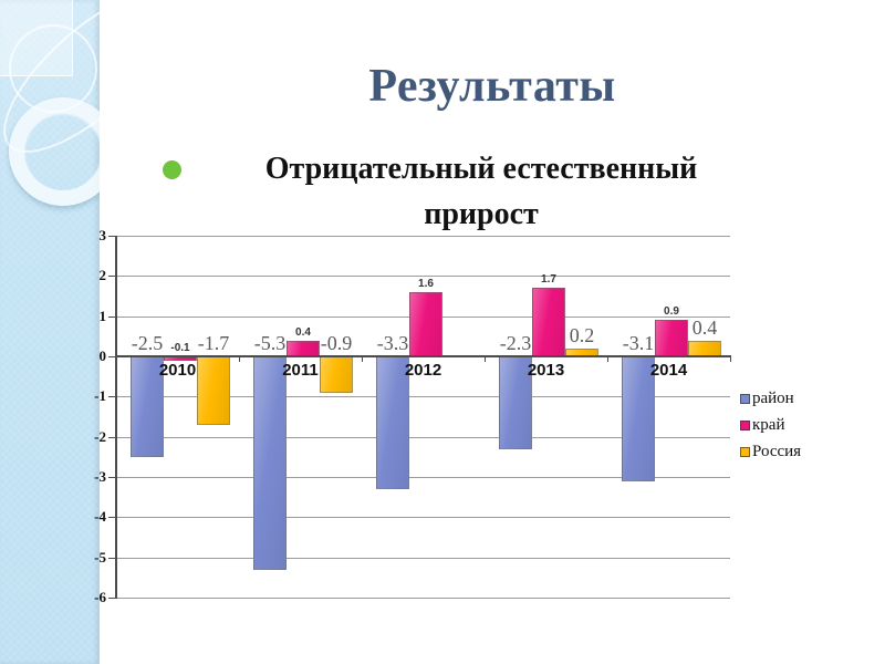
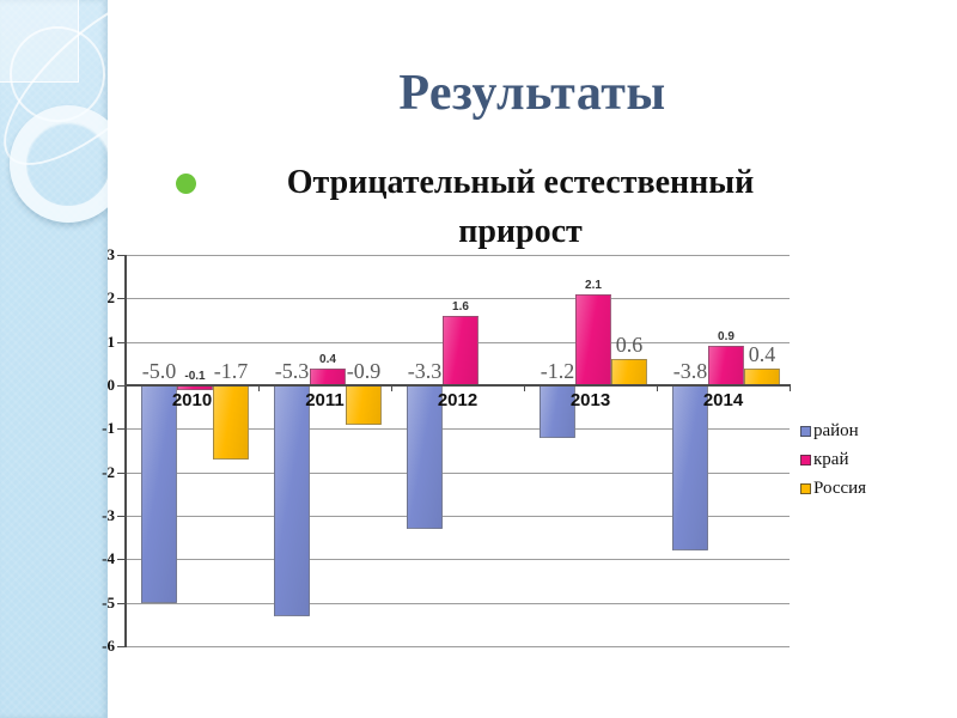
район/2010: -2.5 -> -5.0
район/2013: -2.3 -> -1.2
край/2013: 1.7 -> 2.1
Россия/2013: 0.2 -> 0.6
район/2014: -3.1 -> -3.8
